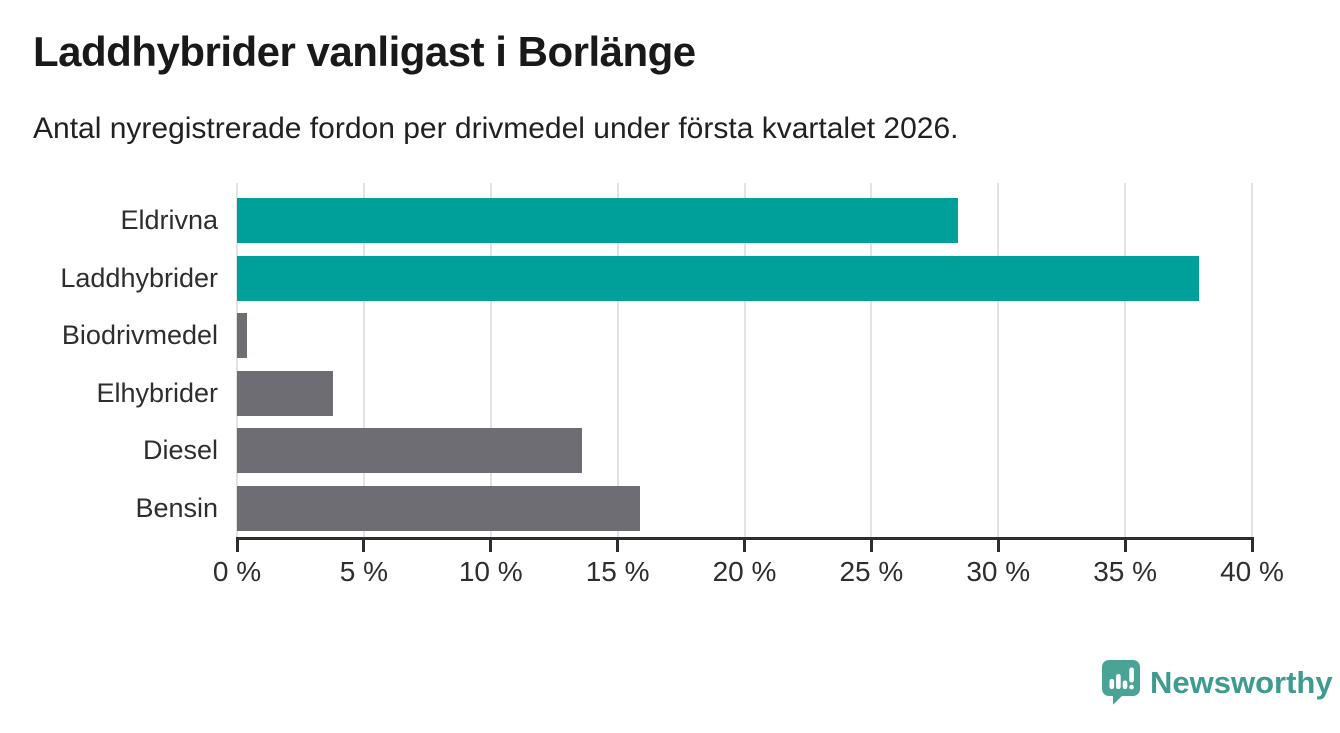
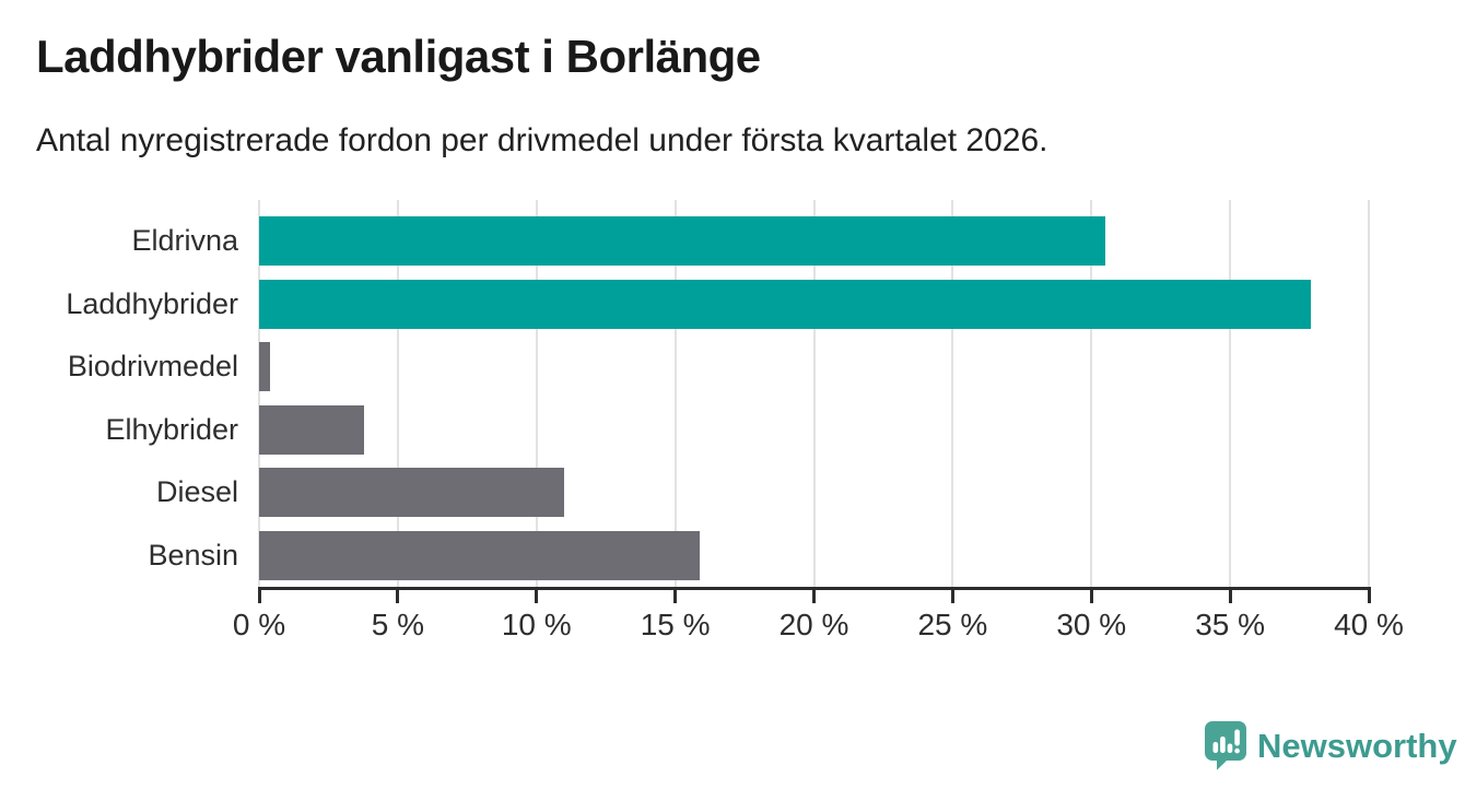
Eldrivna: 28.4% -> 30.5%
Diesel: 13.6% -> 11.0%
